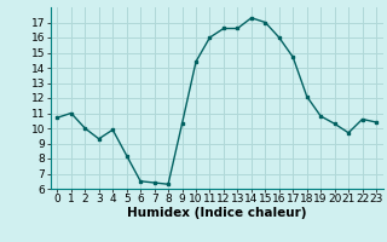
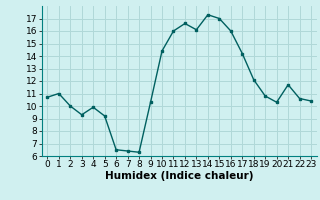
5: 8.2 -> 9.2
13: 16.6 -> 16.1
17: 14.7 -> 14.2
21: 9.7 -> 11.7
